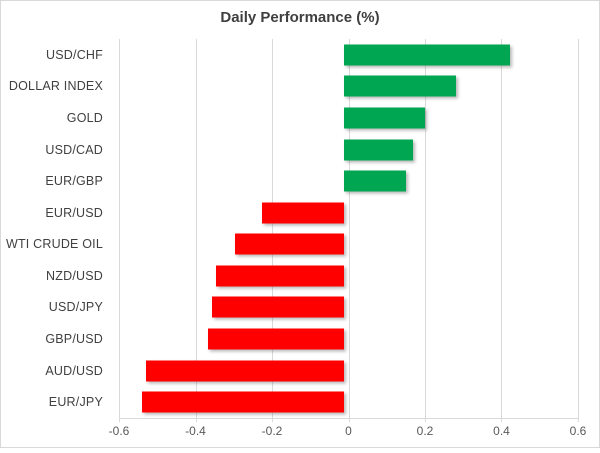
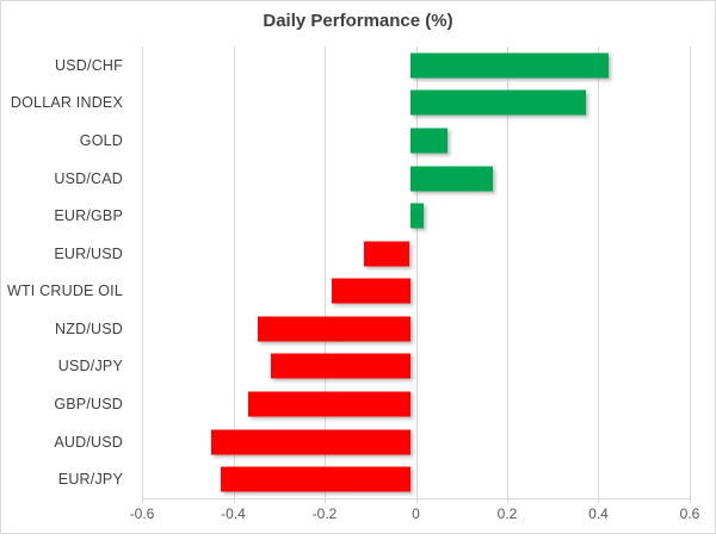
DOLLAR INDEX: 0.29 -> 0.38
GOLD: 0.21 -> 0.08
EUR/GBP: 0.16 -> 0.03
EUR/USD: -0.21 -> -0.10
WTI CRUDE OIL: -0.28 -> -0.17
USD/JPY: -0.34 -> -0.30
AUD/USD: -0.51 -> -0.43
EUR/JPY: -0.52 -> -0.41
